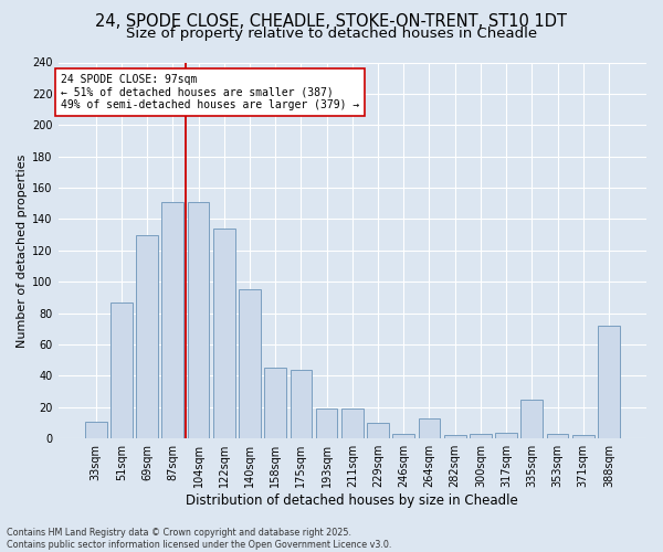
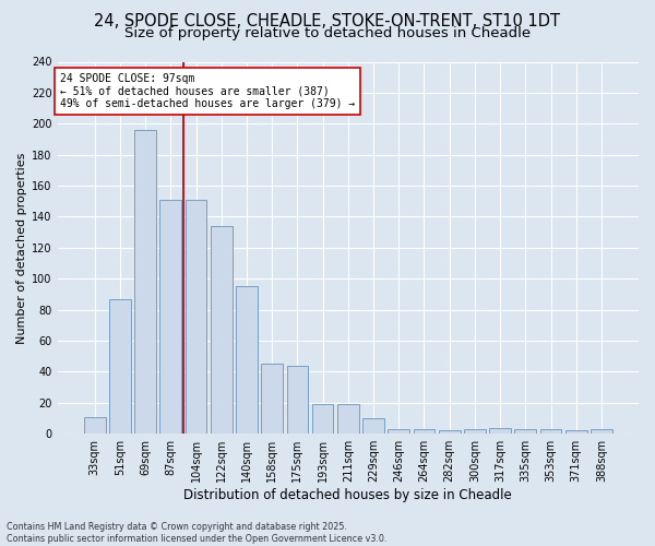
69sqm: 130 -> 196
264sqm: 13 -> 3
335sqm: 25 -> 3
388sqm: 72 -> 3
